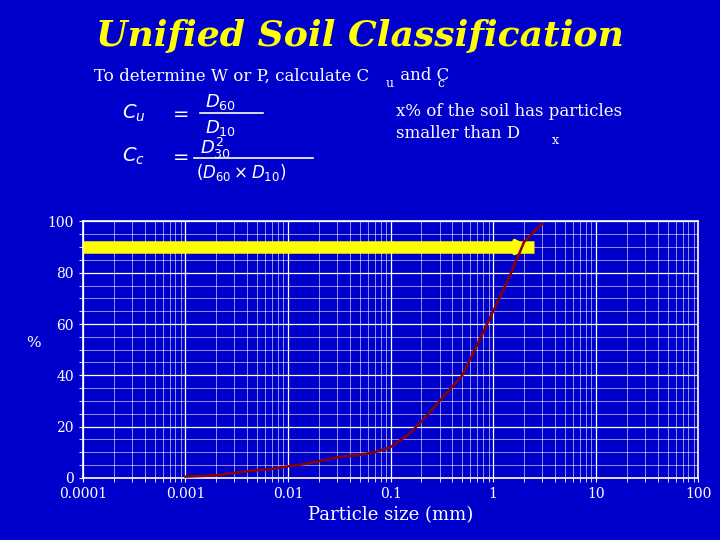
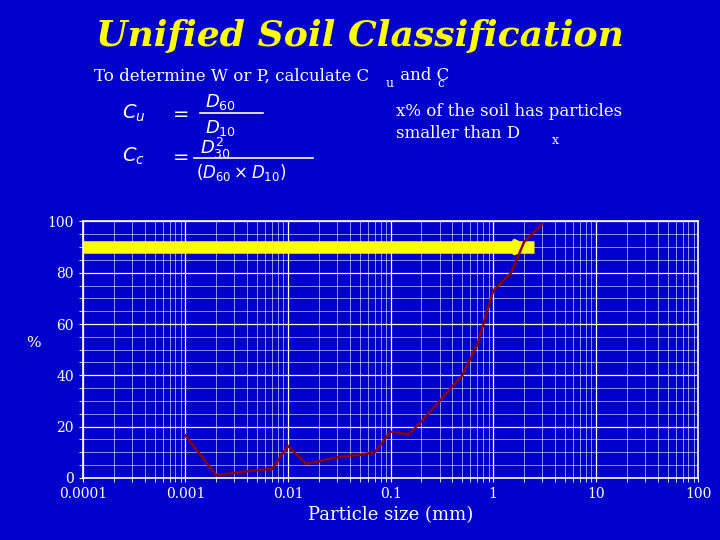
0.001: 0.5 -> 16.5
0.01: 4.5 -> 12.5
0.1: 12.0 -> 18.0
1: 65.0 -> 73.0
